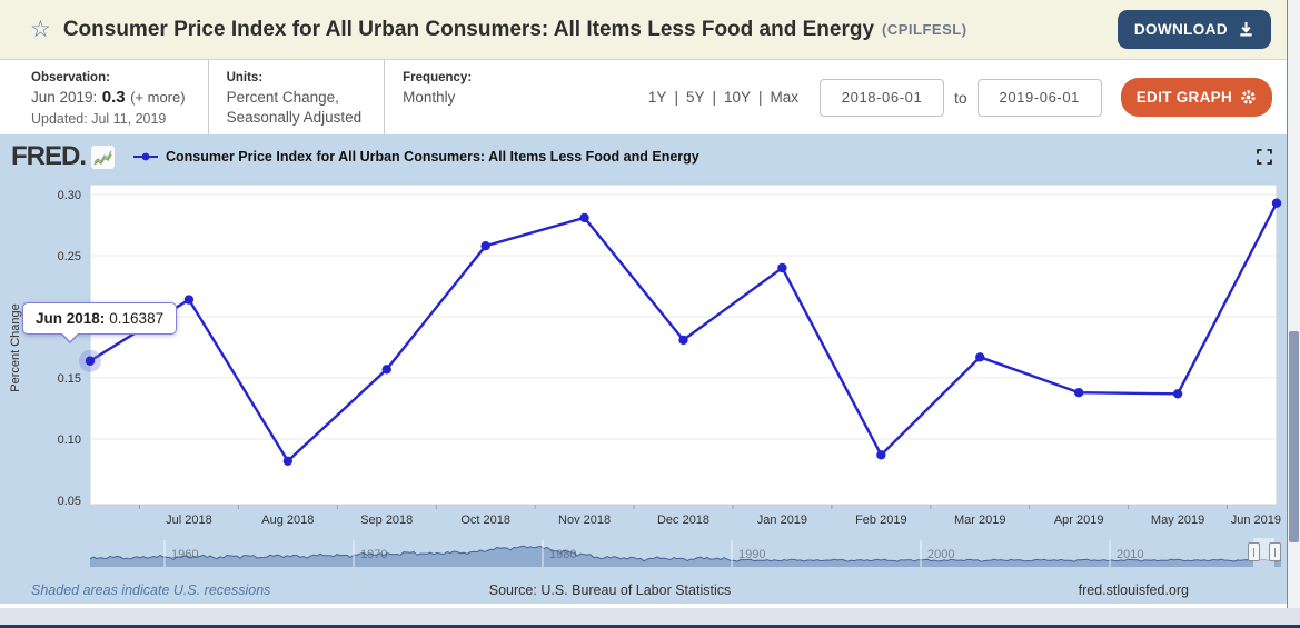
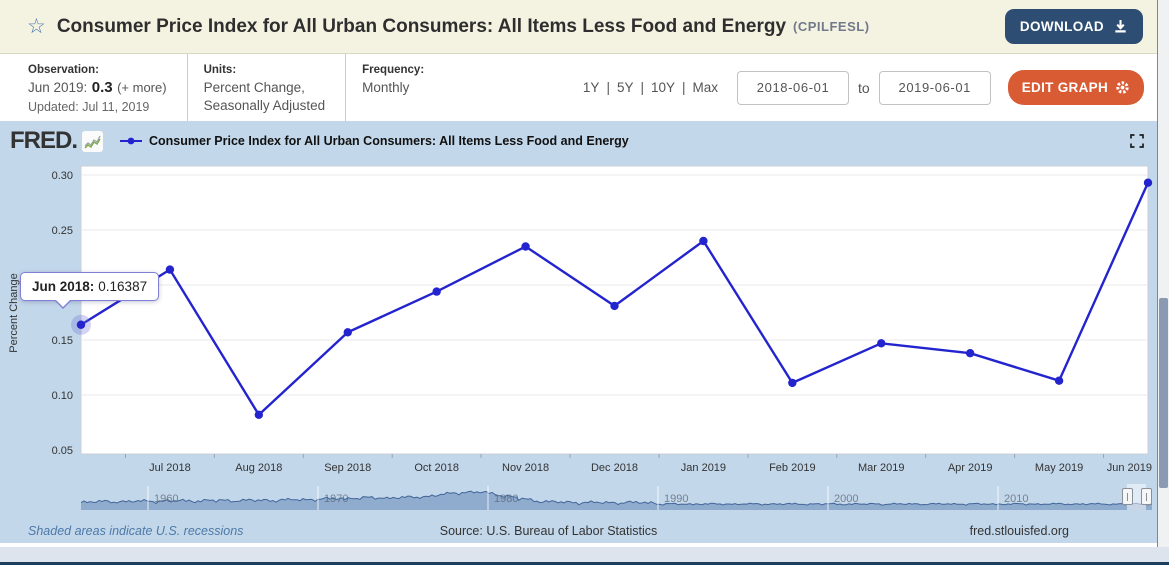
Oct 2018: 0.258 -> 0.194
Nov 2018: 0.281 -> 0.235
Feb 2019: 0.087 -> 0.111
Mar 2019: 0.167 -> 0.147
May 2019: 0.137 -> 0.113
